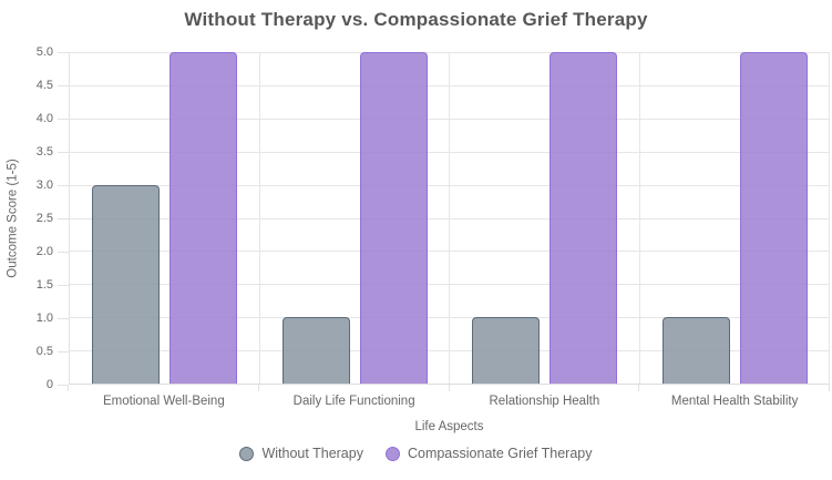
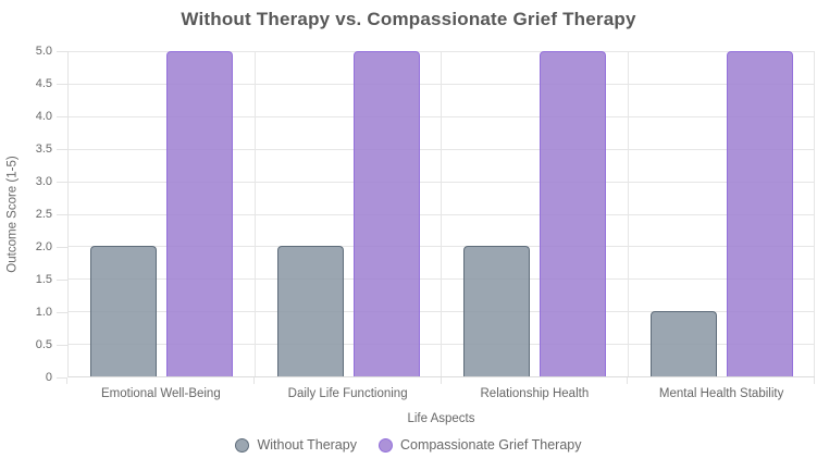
Without Therapy/Emotional Well-Being: 3 -> 2
Without Therapy/Daily Life Functioning: 1 -> 2
Without Therapy/Relationship Health: 1 -> 2
